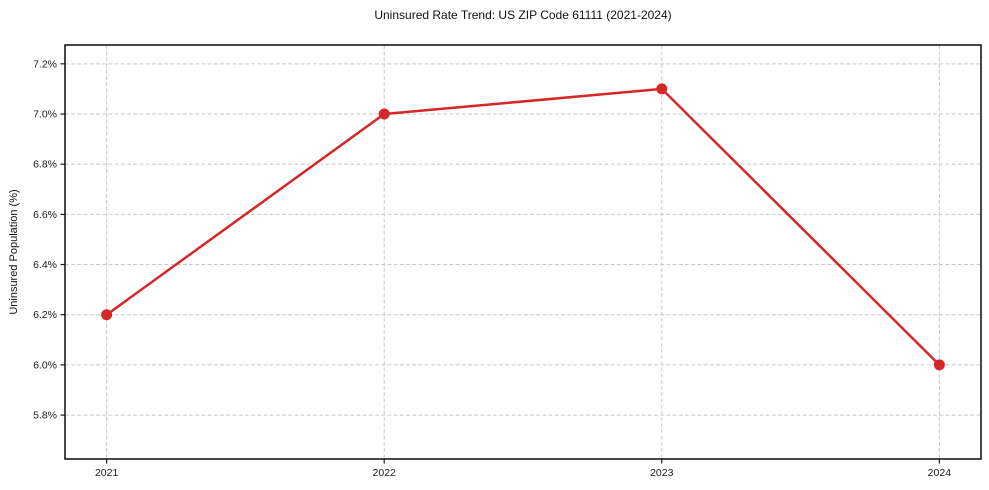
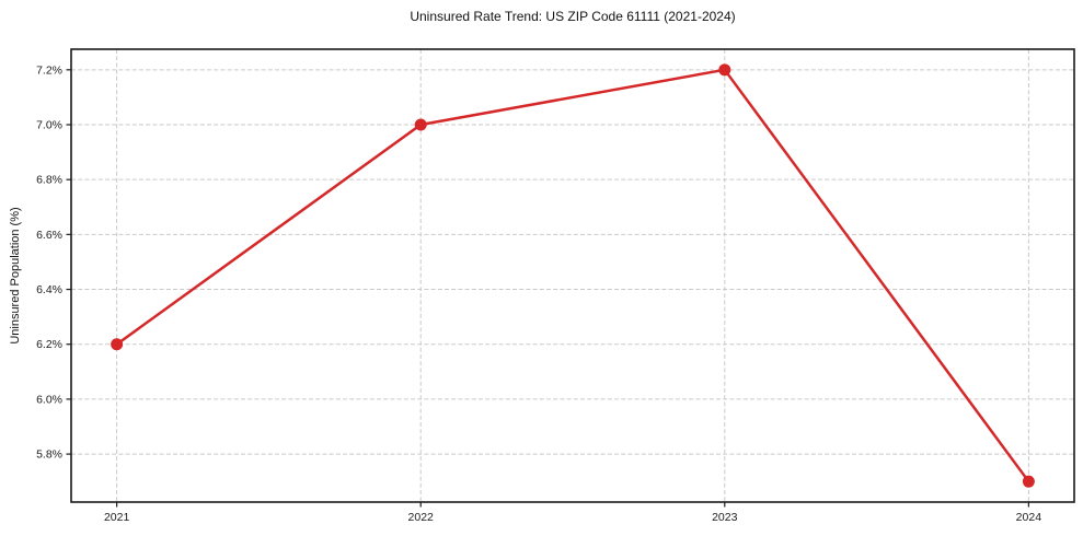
2023: 7.1% -> 7.2%
2024: 6.0% -> 5.7%
